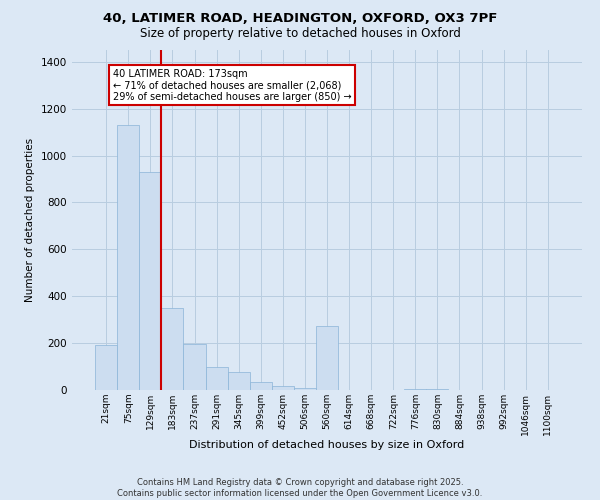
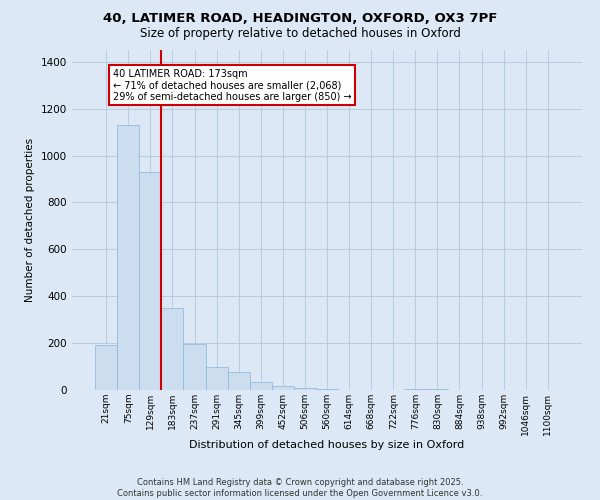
560sqm: 275 -> 5
